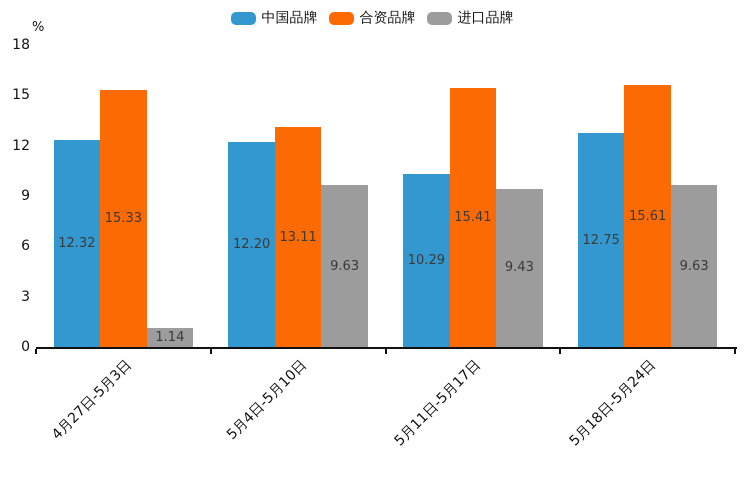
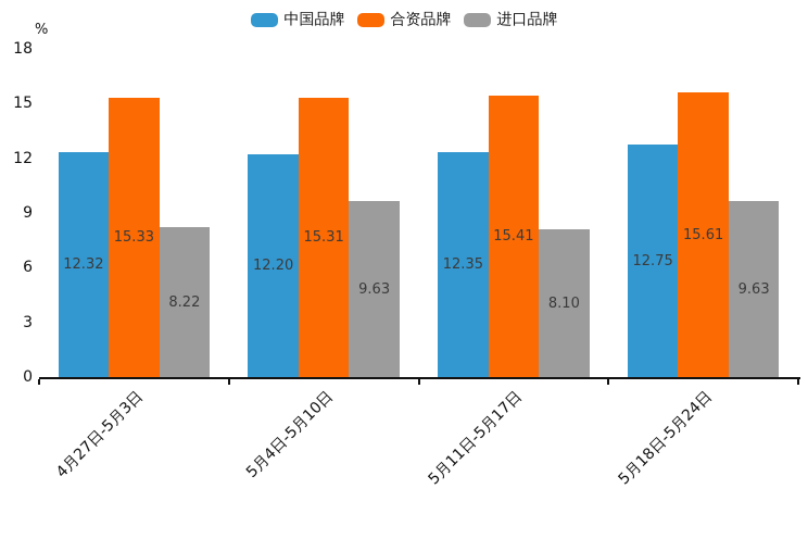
进口品牌/4月27日-5月3日: 1.14 -> 8.22
合资品牌/5月4日-5月10日: 13.11 -> 15.31
中国品牌/5月11日-5月17日: 10.29 -> 12.35
进口品牌/5月11日-5月17日: 9.43 -> 8.10
